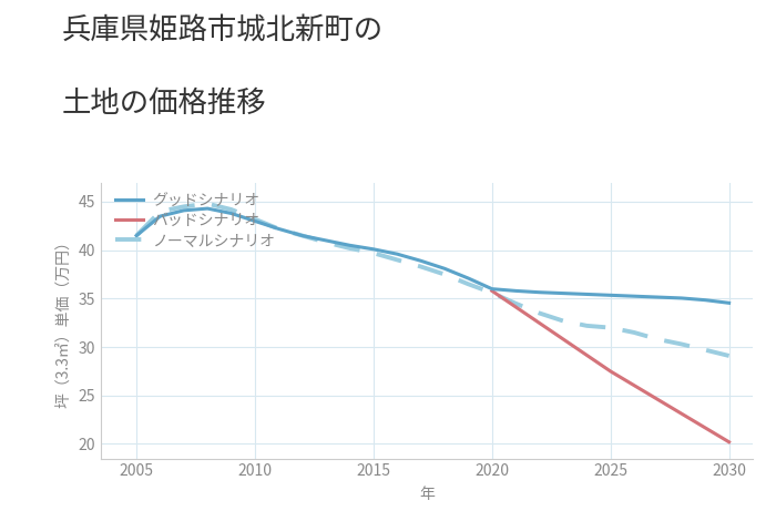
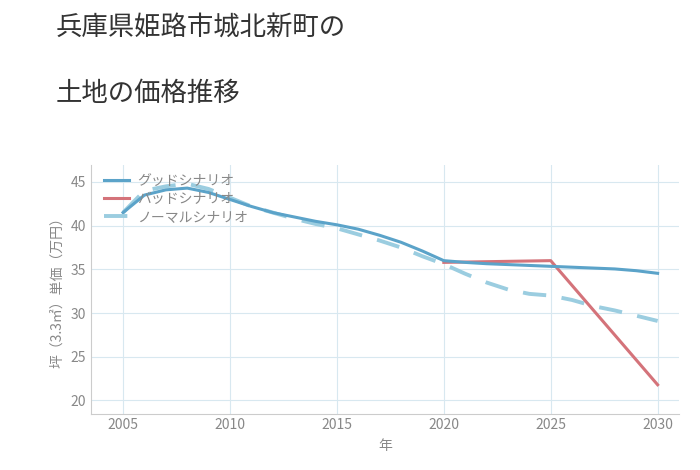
バッドシナリオ/2025: 27.5 -> 36.0
バッドシナリオ/2030: 20.2 -> 21.8
